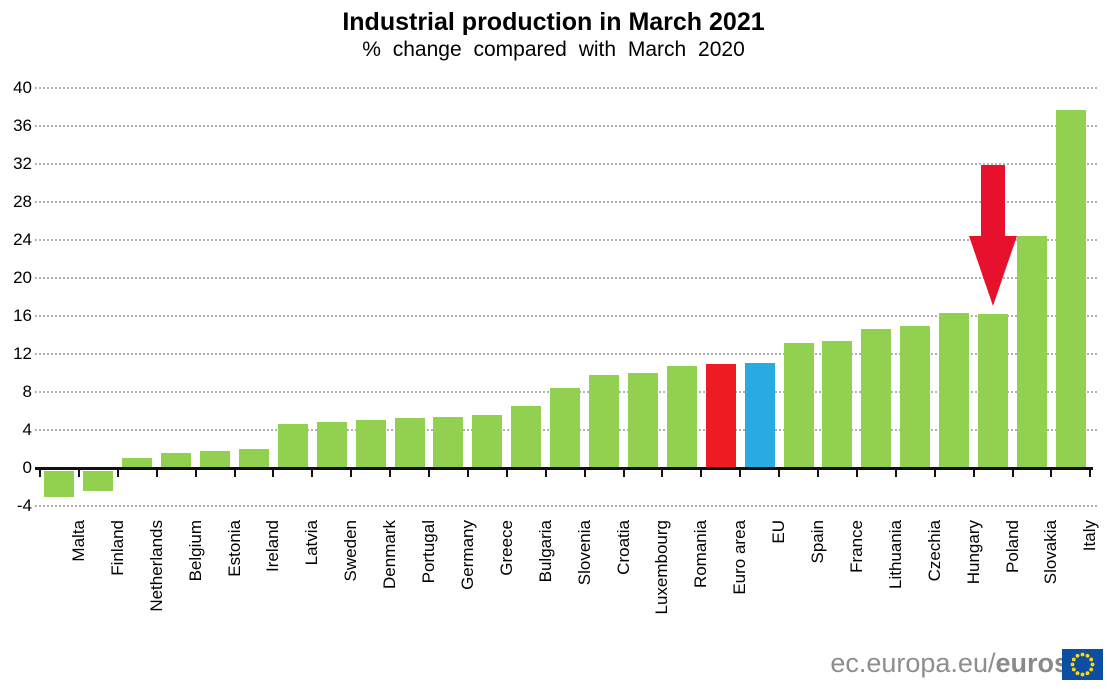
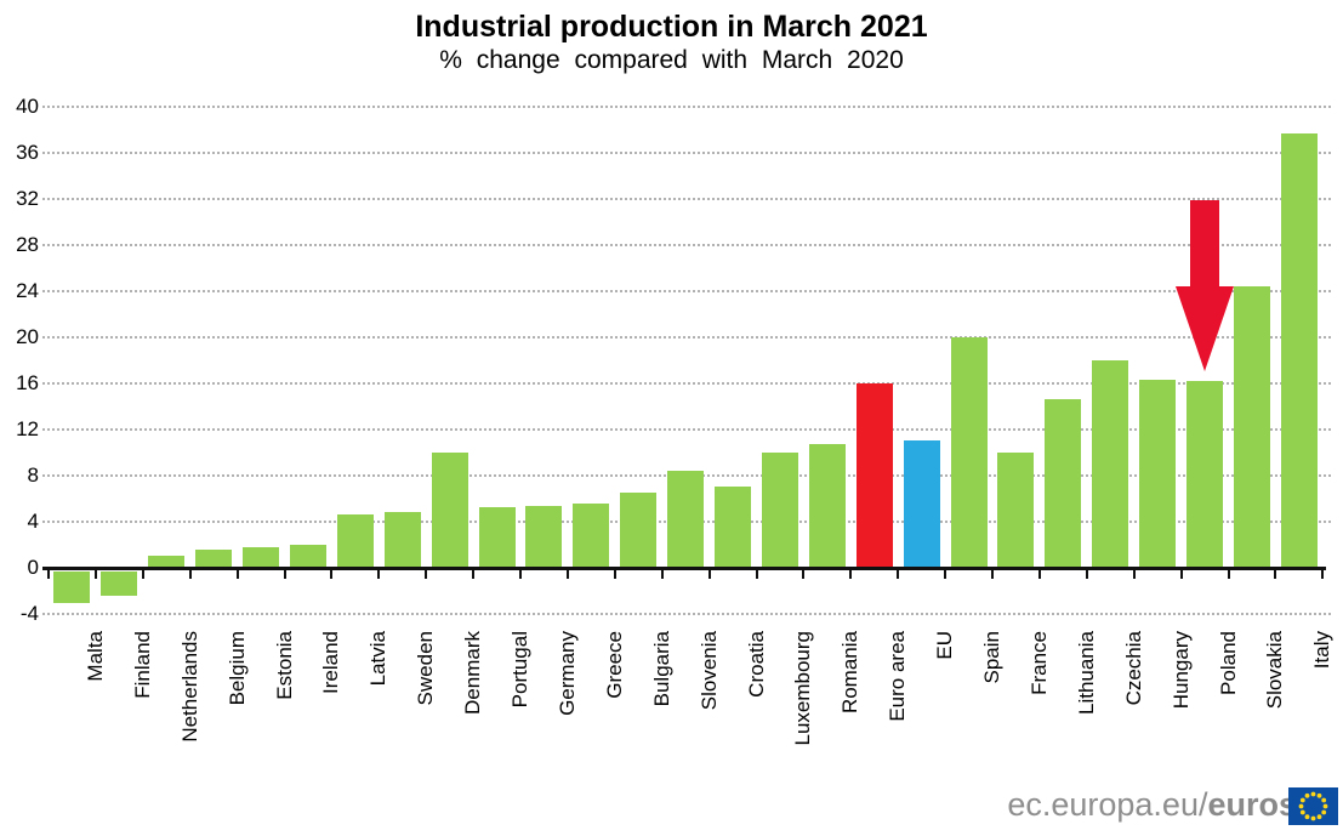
Denmark: 5 -> 10
Croatia: 10 -> 7
Euro area: 11 -> 16
Spain: 13 -> 20
France: 13 -> 10
Czechia: 15 -> 18
